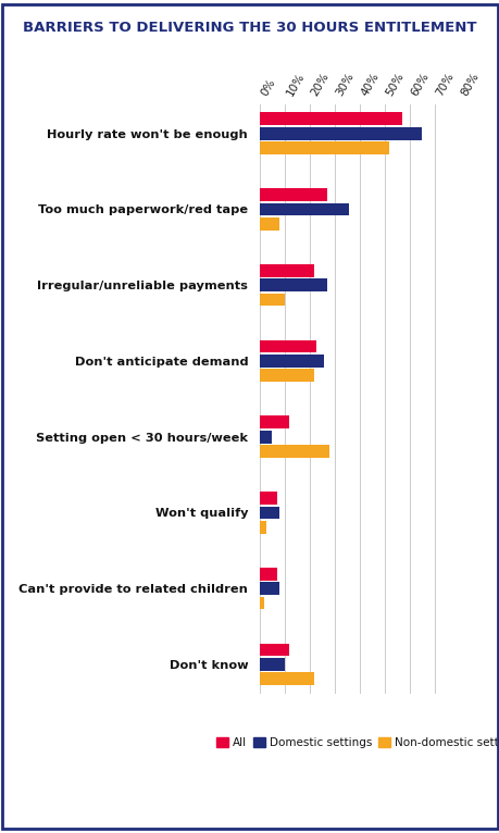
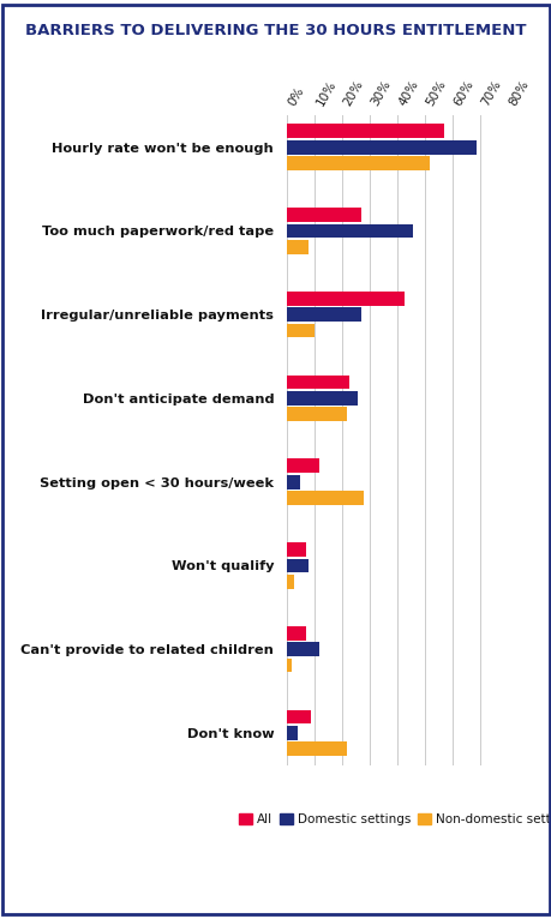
Domestic settings/Hourly rate won't be enough: 65% -> 69%
Domestic settings/Too much paperwork/red tape: 36% -> 46%
All/Irregular/unreliable payments: 22% -> 43%
Domestic settings/Can't provide to related children: 8% -> 12%
All/Don't know: 12% -> 9%
Domestic settings/Don't know: 10% -> 4%
